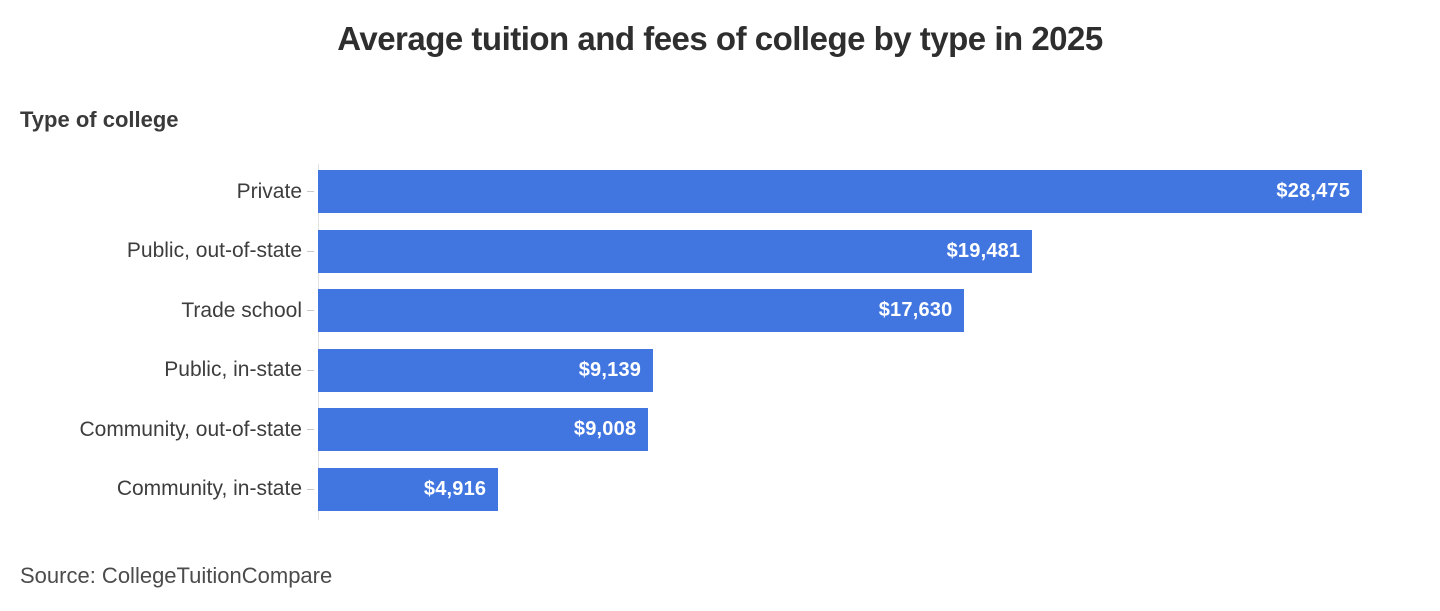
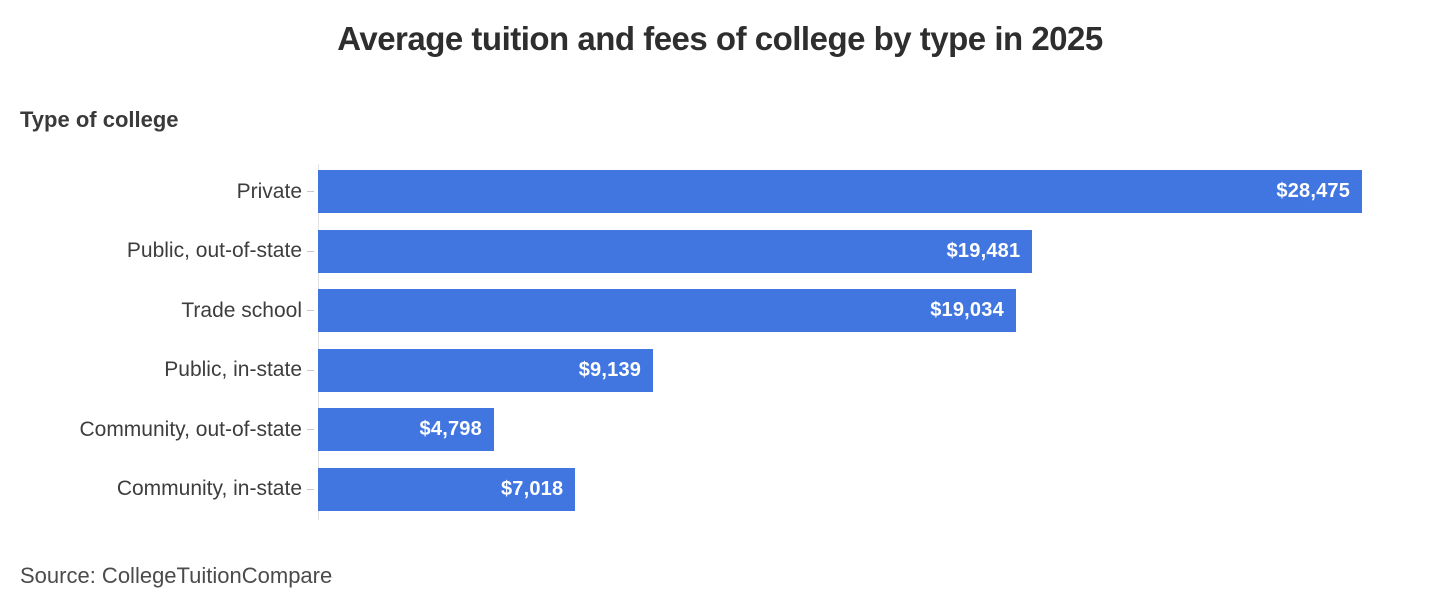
Trade school: $17,630 -> $19,034
Community, out-of-state: $9,008 -> $4,798
Community, in-state: $4,916 -> $7,018
